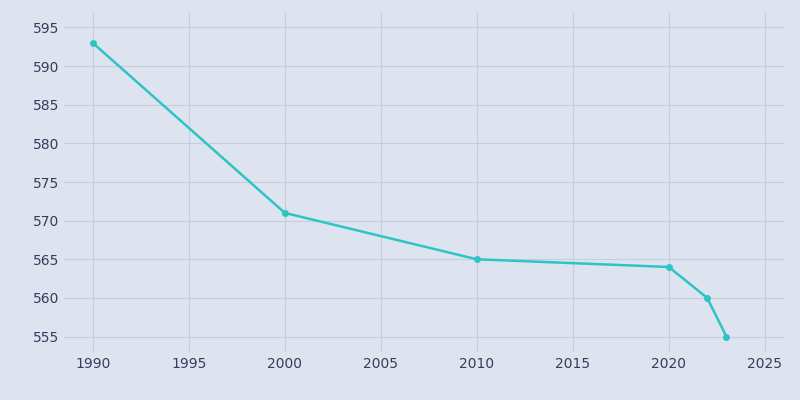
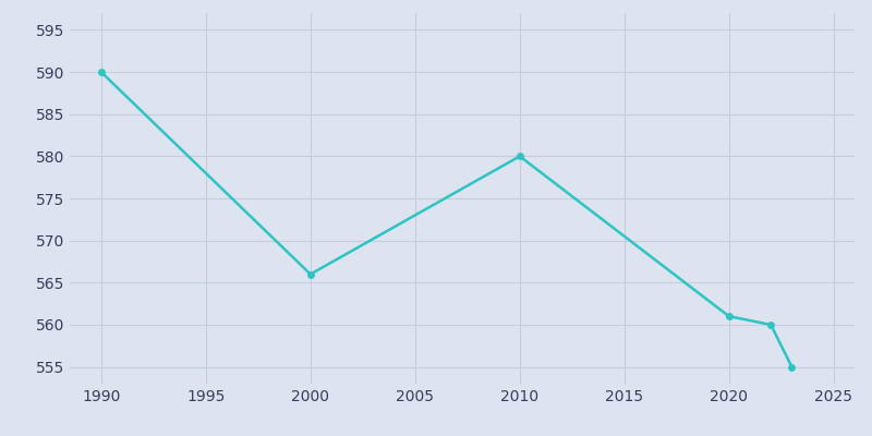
1990: 593 -> 590
2000: 571 -> 566
2010: 565 -> 580
2020: 564 -> 561
